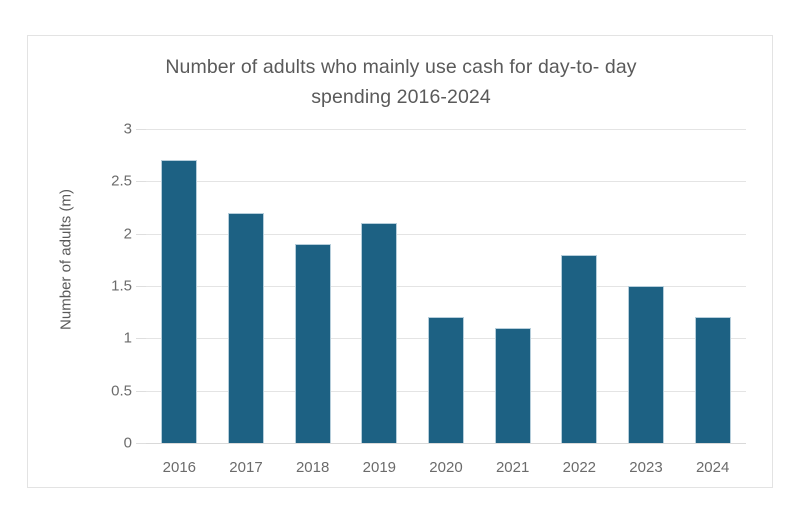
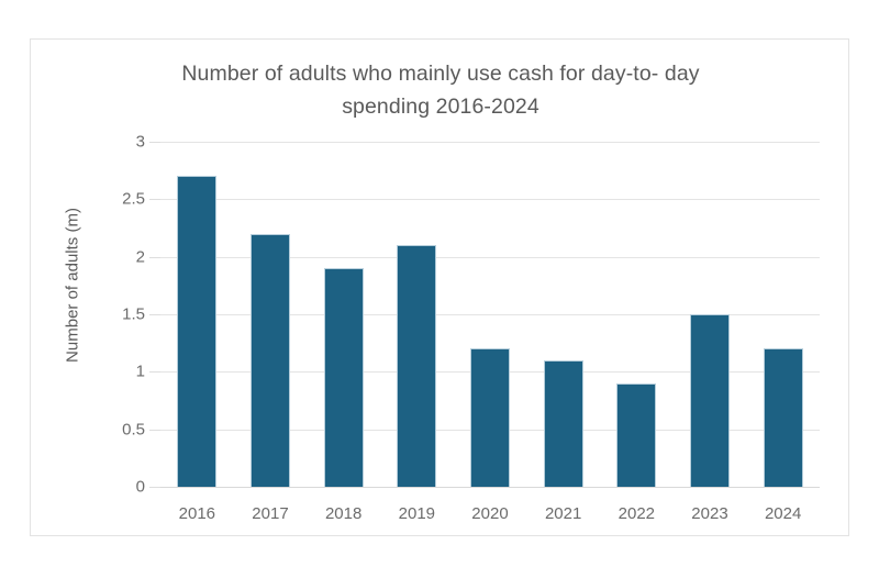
2022: 1.8 -> 0.9
